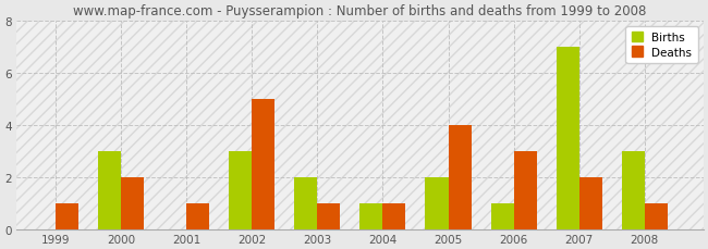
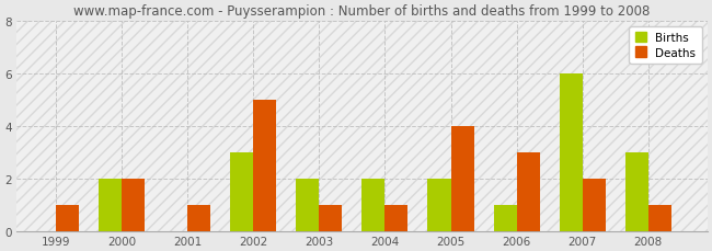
Births/2000: 3 -> 2
Births/2004: 1 -> 2
Births/2007: 7 -> 6
